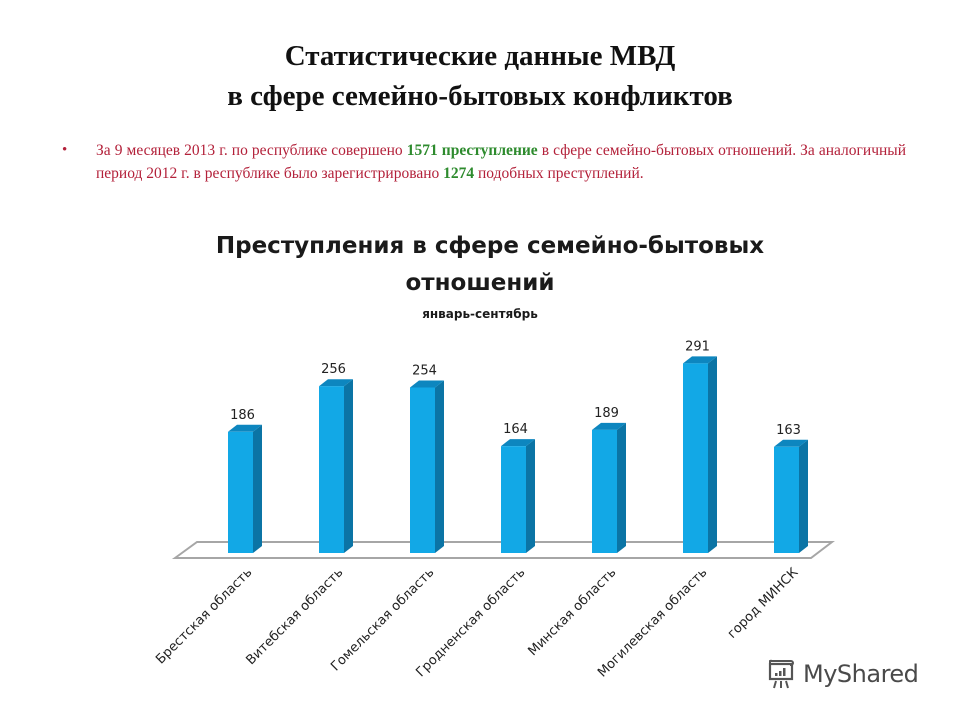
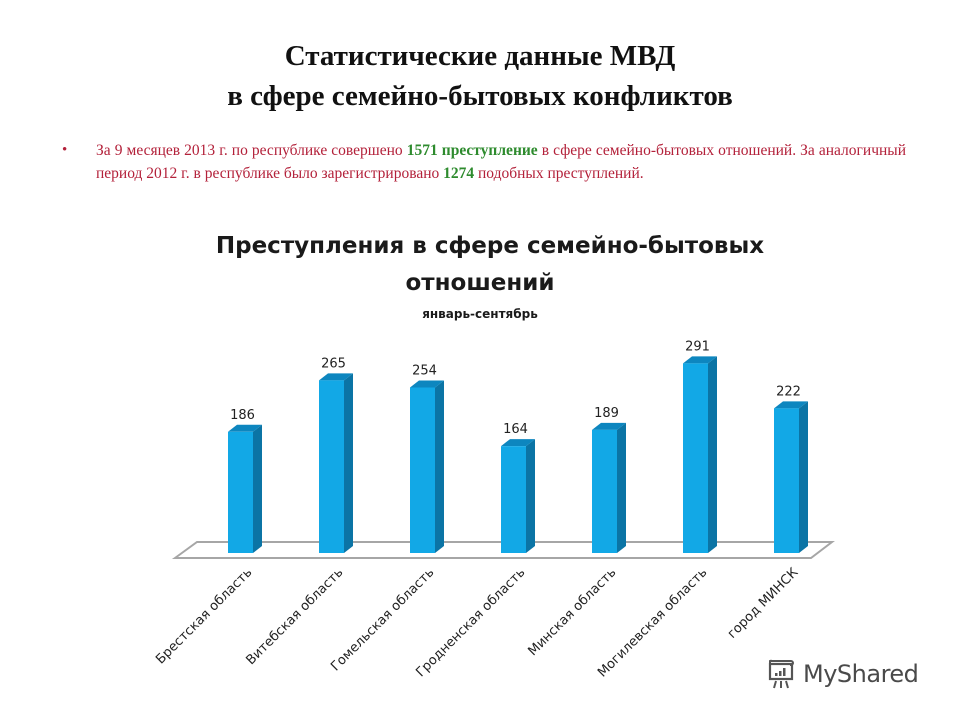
Витебская область: 256 -> 265
город МИНСК: 163 -> 222
